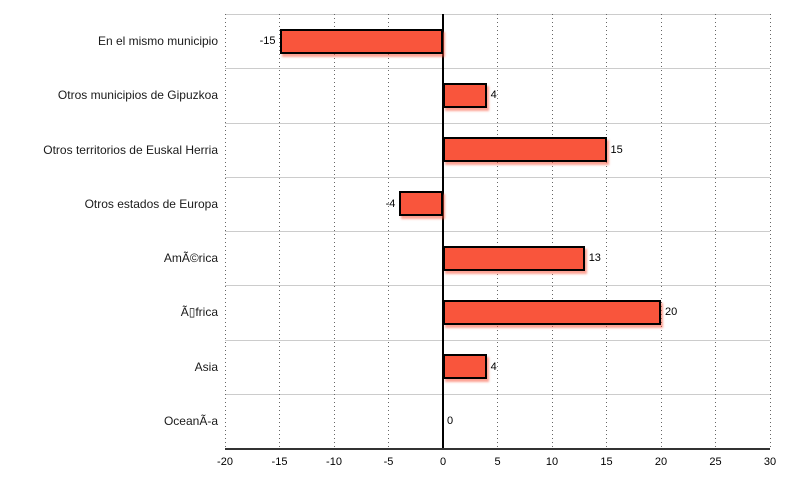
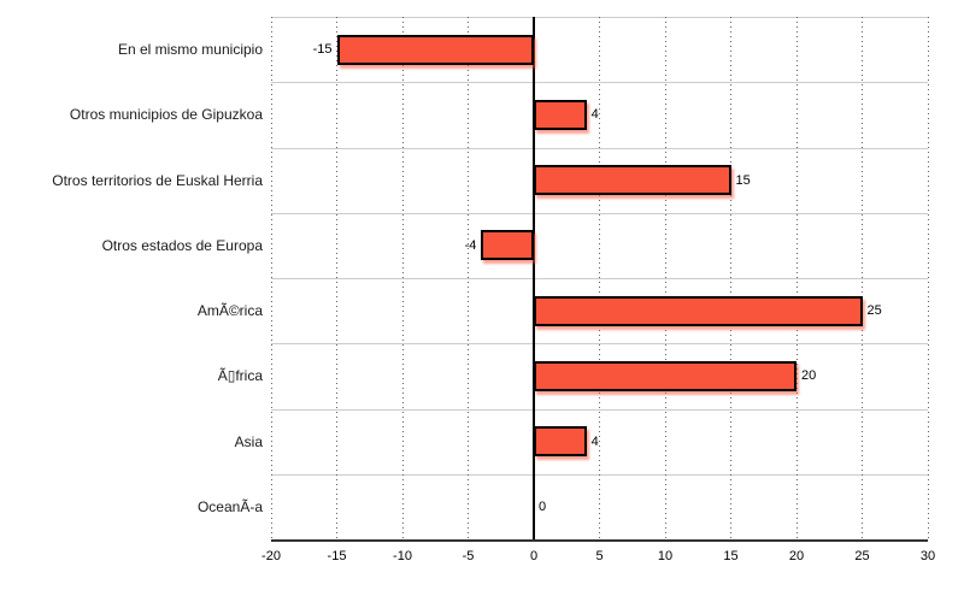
AmÃ©rica: 13 -> 25
